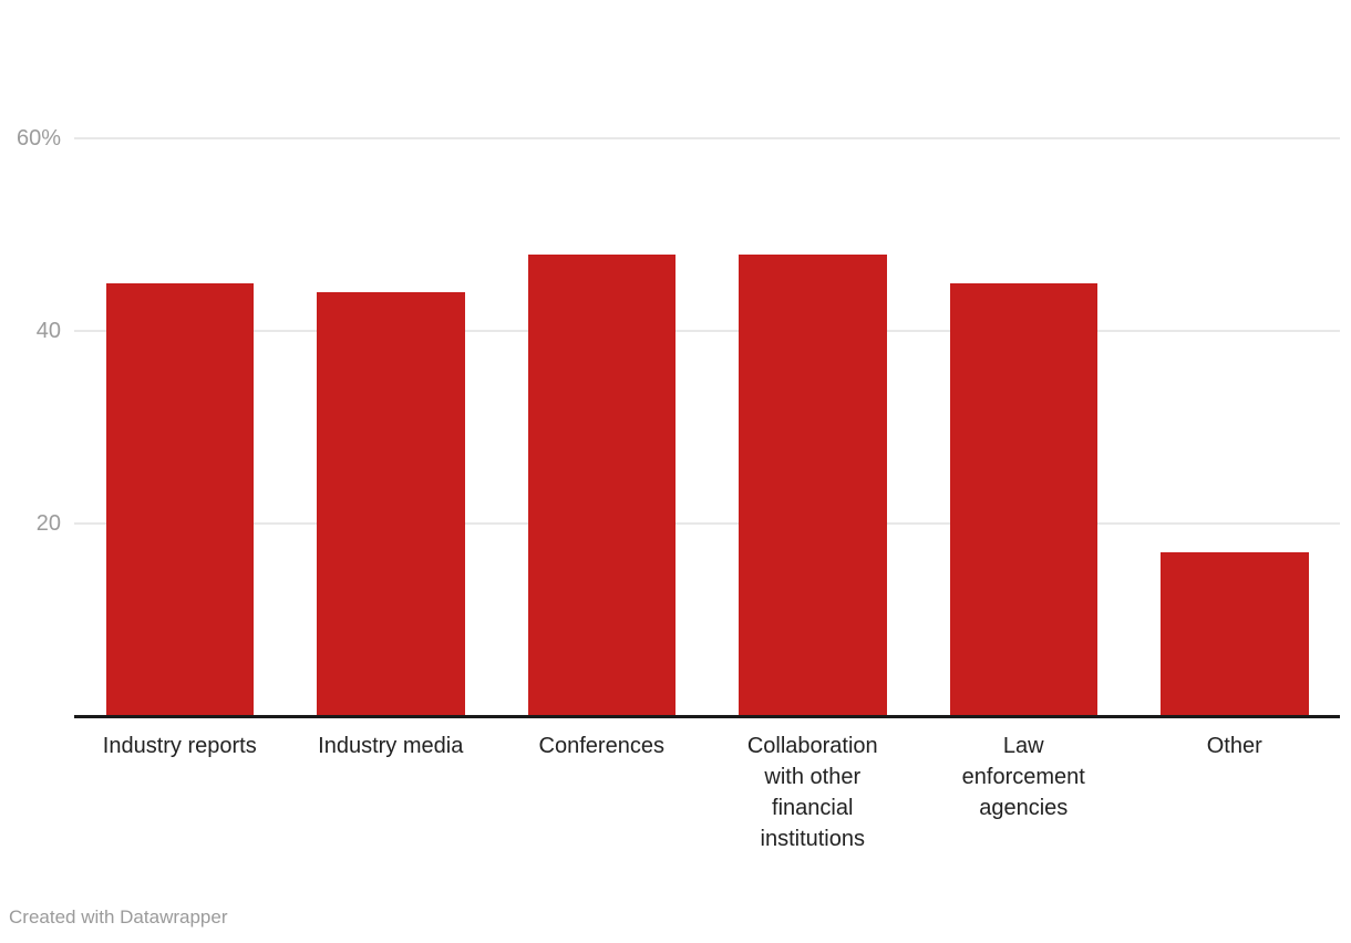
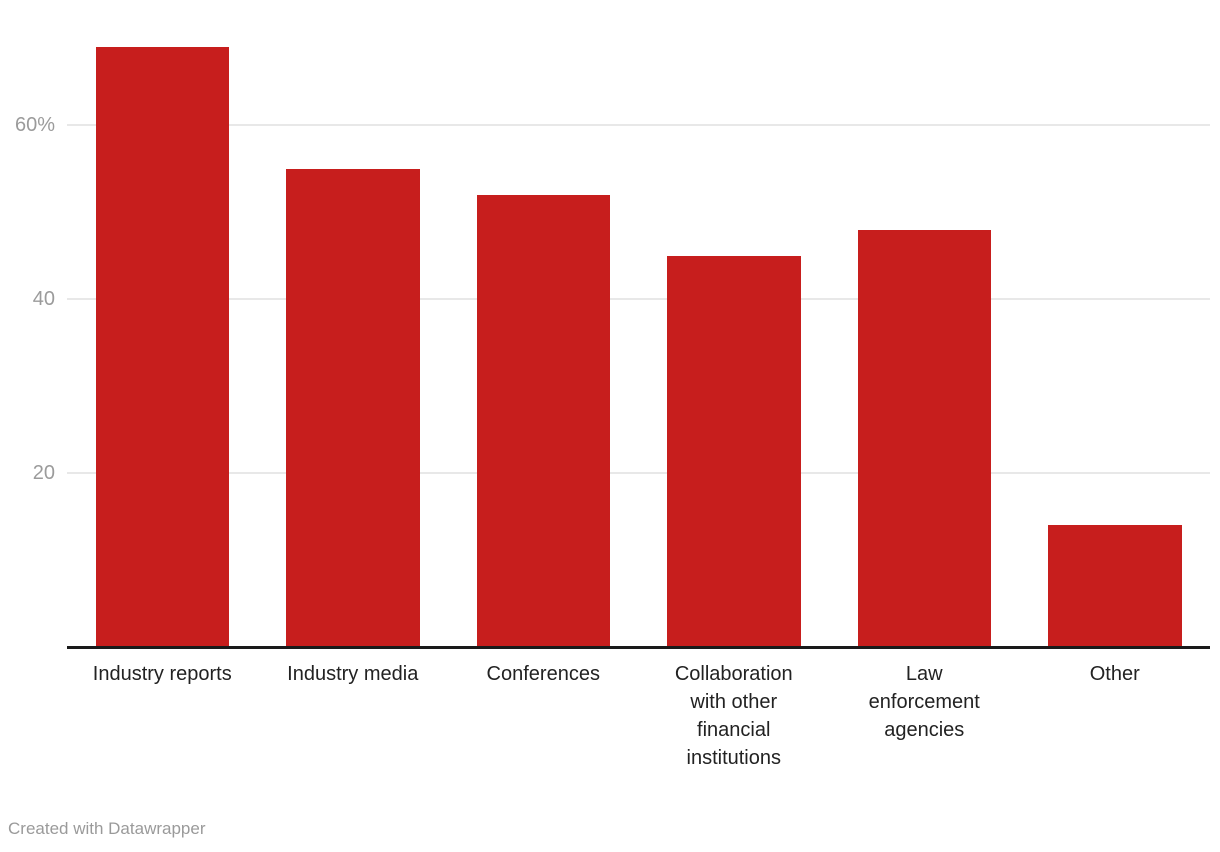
Industry reports: 45% -> 69%
Industry media: 44% -> 55%
Conferences: 48% -> 52%
Collaboration with other financial institutions: 48% -> 45%
Law enforcement agencies: 45% -> 48%
Other: 17% -> 14%
